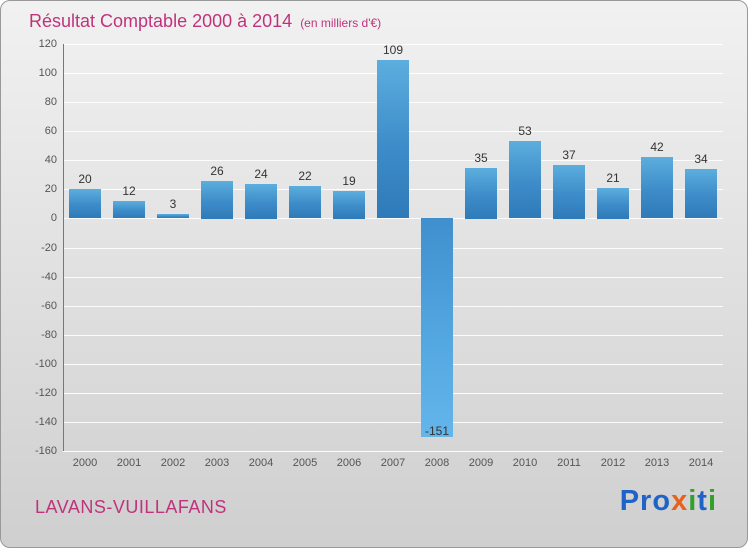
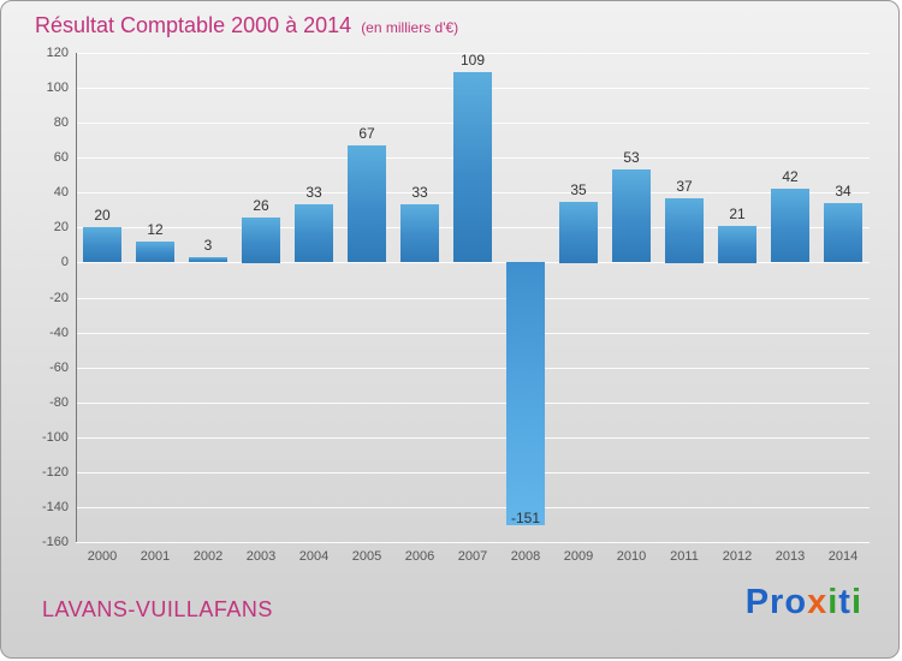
2004: 24 -> 33
2005: 22 -> 67
2006: 19 -> 33
